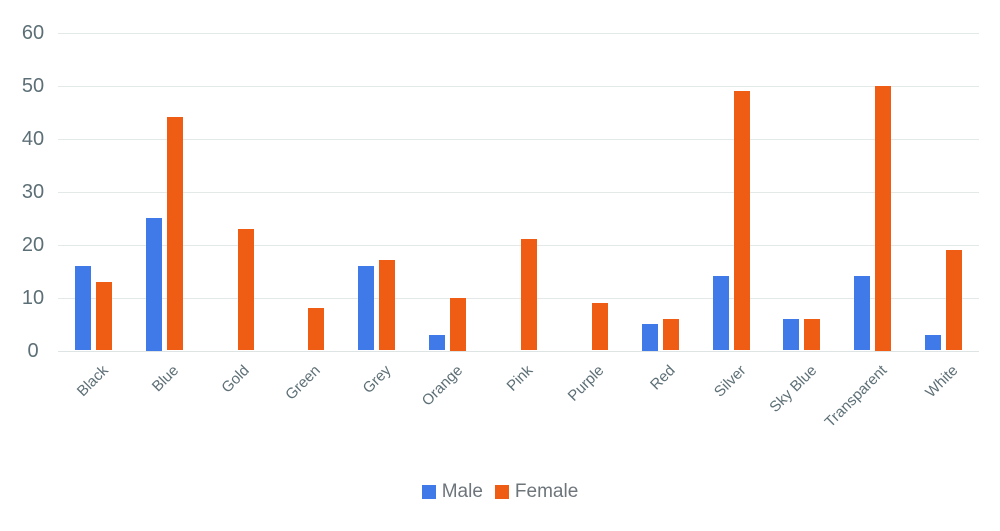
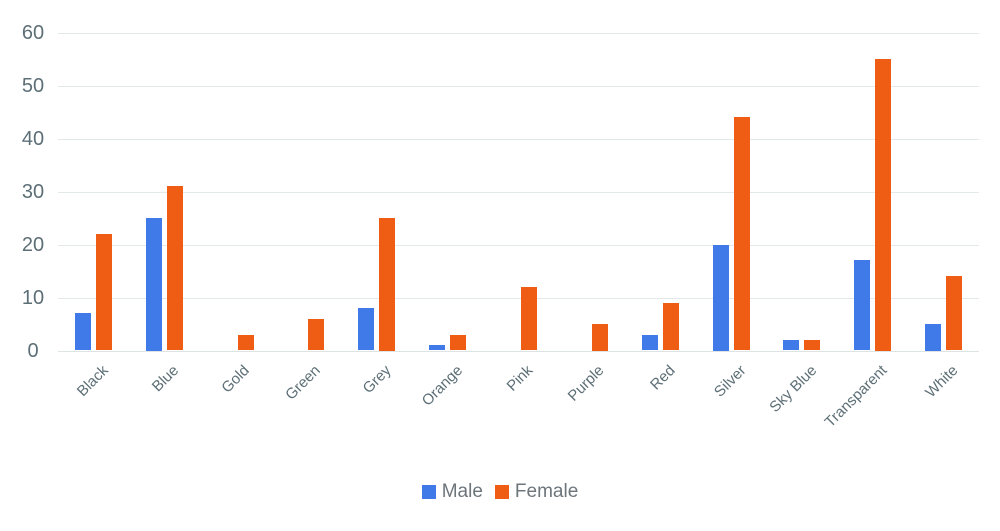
Male/Black: 16 -> 7
Female/Black: 13 -> 22
Female/Blue: 44 -> 31
Female/Gold: 23 -> 3
Female/Green: 8 -> 6
Male/Grey: 16 -> 8
Female/Grey: 17 -> 25
Male/Orange: 3 -> 1
Female/Orange: 10 -> 3
Female/Pink: 21 -> 12
Female/Purple: 9 -> 5
Male/Red: 5 -> 3
Female/Red: 6 -> 9
Male/Silver: 14 -> 20
Female/Silver: 49 -> 44
Male/Sky Blue: 6 -> 2
Female/Sky Blue: 6 -> 2
Male/Transparent: 14 -> 17
Female/Transparent: 50 -> 55
Male/White: 3 -> 5
Female/White: 19 -> 14
